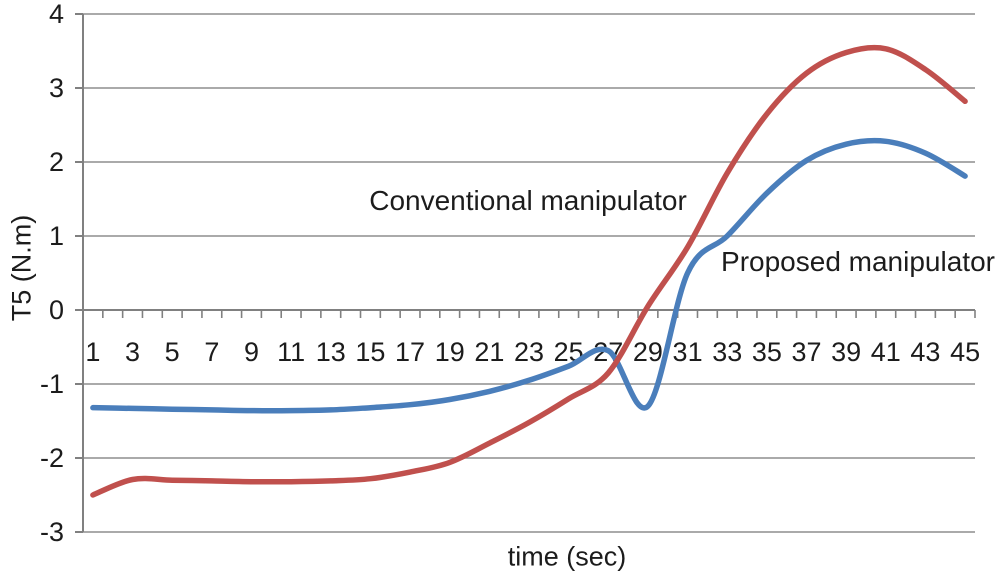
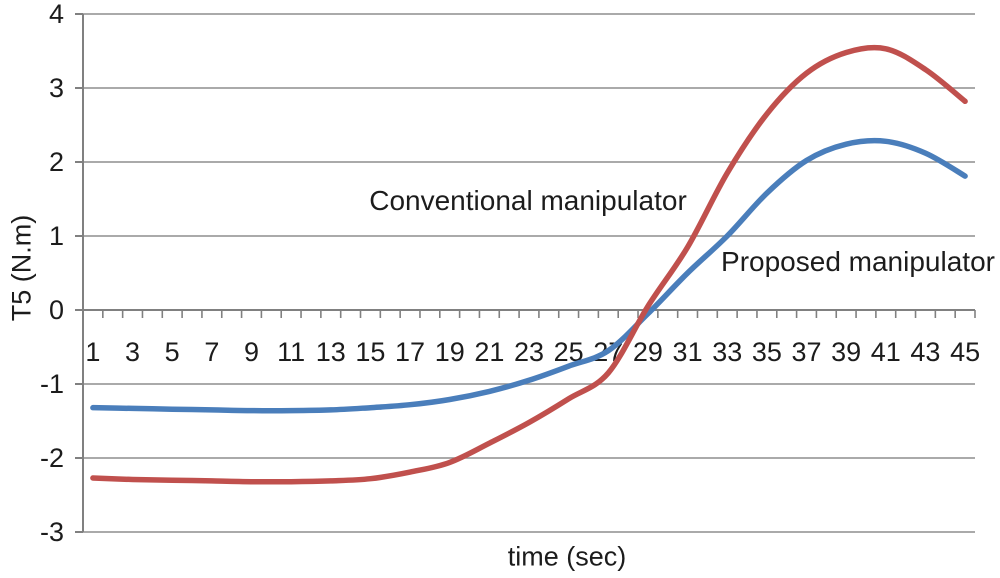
Conventional manipulator/1: -2.5 -> -2.3
Proposed manipulator/29: -1.3 -> -0.1
